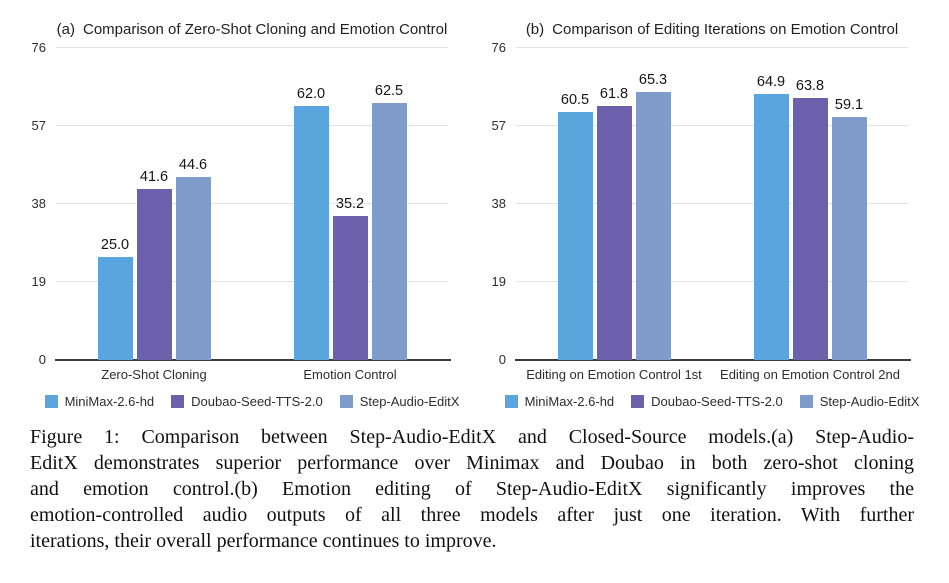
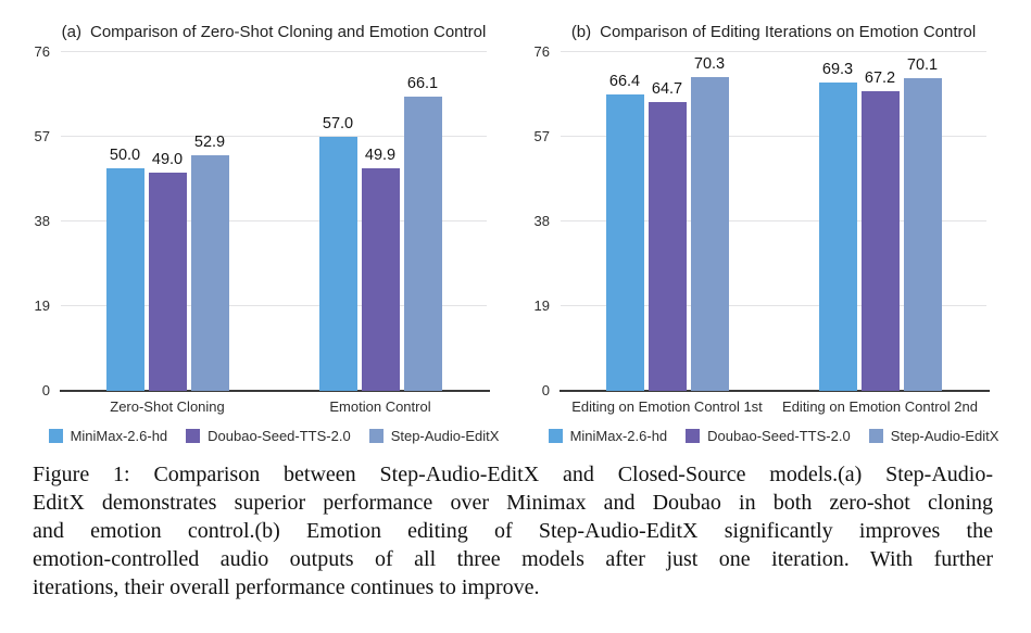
Comparison of Zero-Shot Cloning and Emotion Control/MiniMax-2.6-hd/Zero-Shot Cloning: 25.0 -> 50.0
Comparison of Zero-Shot Cloning and Emotion Control/Doubao-Seed-TTS-2.0/Zero-Shot Cloning: 41.6 -> 49.0
Comparison of Zero-Shot Cloning and Emotion Control/Step-Audio-EditX/Zero-Shot Cloning: 44.6 -> 52.9
Comparison of Zero-Shot Cloning and Emotion Control/MiniMax-2.6-hd/Emotion Control: 62.0 -> 57.0
Comparison of Zero-Shot Cloning and Emotion Control/Doubao-Seed-TTS-2.0/Emotion Control: 35.2 -> 49.9
Comparison of Zero-Shot Cloning and Emotion Control/Step-Audio-EditX/Emotion Control: 62.5 -> 66.1
Comparison of Editing Iterations on Emotion Control/MiniMax-2.6-hd/Editing on Emotion Control 1st: 60.5 -> 66.4
Comparison of Editing Iterations on Emotion Control/Doubao-Seed-TTS-2.0/Editing on Emotion Control 1st: 61.8 -> 64.7
Comparison of Editing Iterations on Emotion Control/Step-Audio-EditX/Editing on Emotion Control 1st: 65.3 -> 70.3
Comparison of Editing Iterations on Emotion Control/MiniMax-2.6-hd/Editing on Emotion Control 2nd: 64.9 -> 69.3
Comparison of Editing Iterations on Emotion Control/Doubao-Seed-TTS-2.0/Editing on Emotion Control 2nd: 63.8 -> 67.2
Comparison of Editing Iterations on Emotion Control/Step-Audio-EditX/Editing on Emotion Control 2nd: 59.1 -> 70.1
